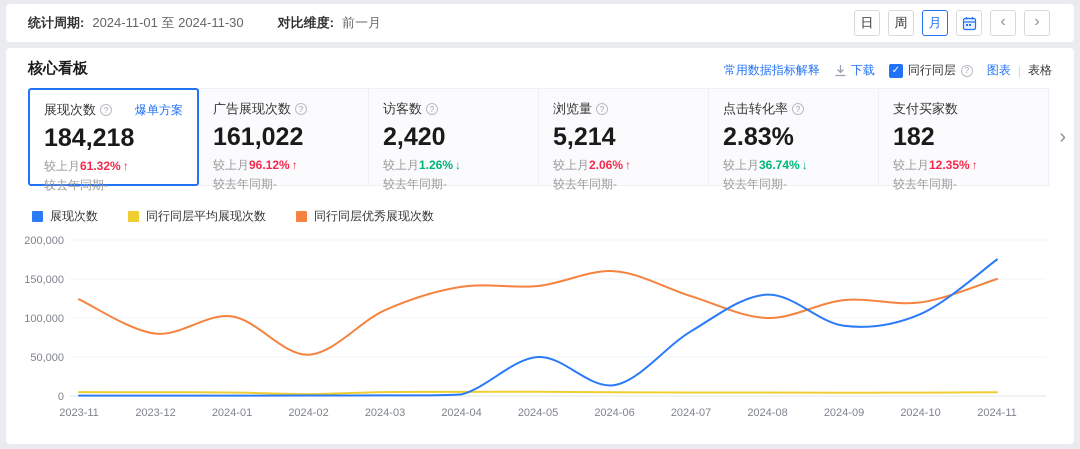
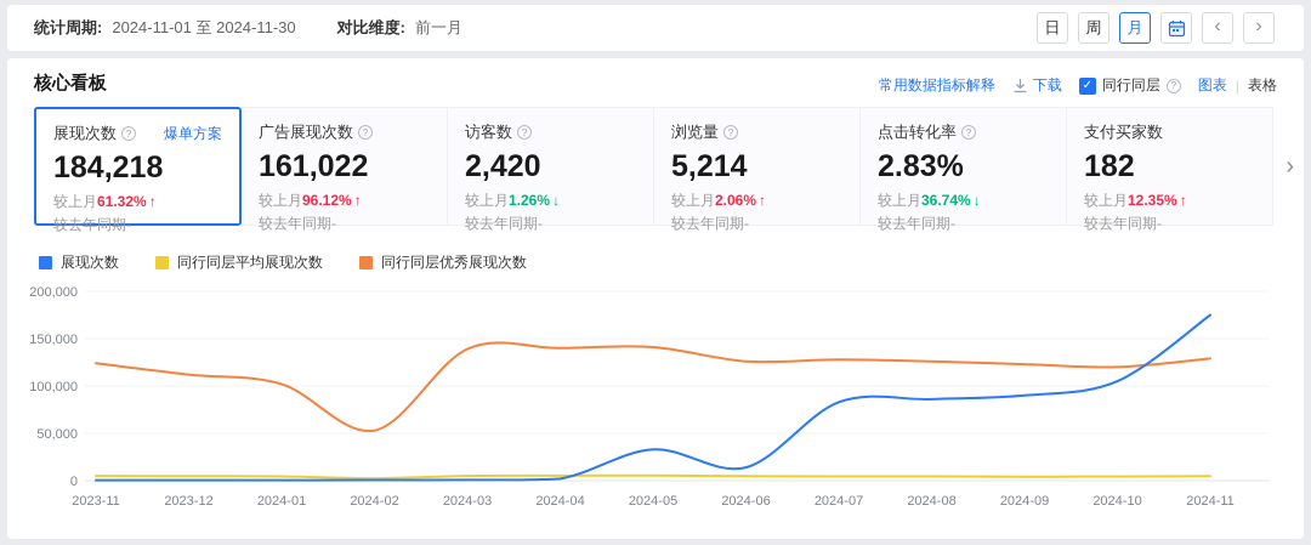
同行同层优秀展现次数/2023-12: 80000 -> 110000
同行同层优秀展现次数/2024-03: 110000 -> 140000
展现次数/2024-05: 50000 -> 30000
同行同层优秀展现次数/2024-06: 160000 -> 130000
展现次数/2024-08: 130000 -> 90000
同行同层优秀展现次数/2024-08: 100000 -> 130000
同行同层优秀展现次数/2024-11: 150000 -> 130000
